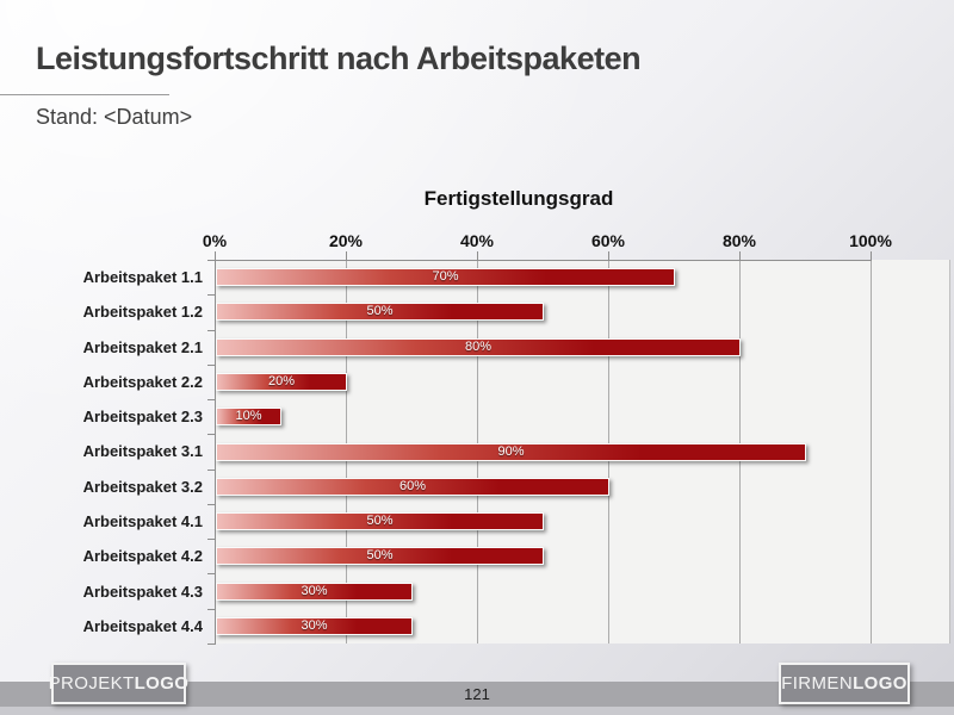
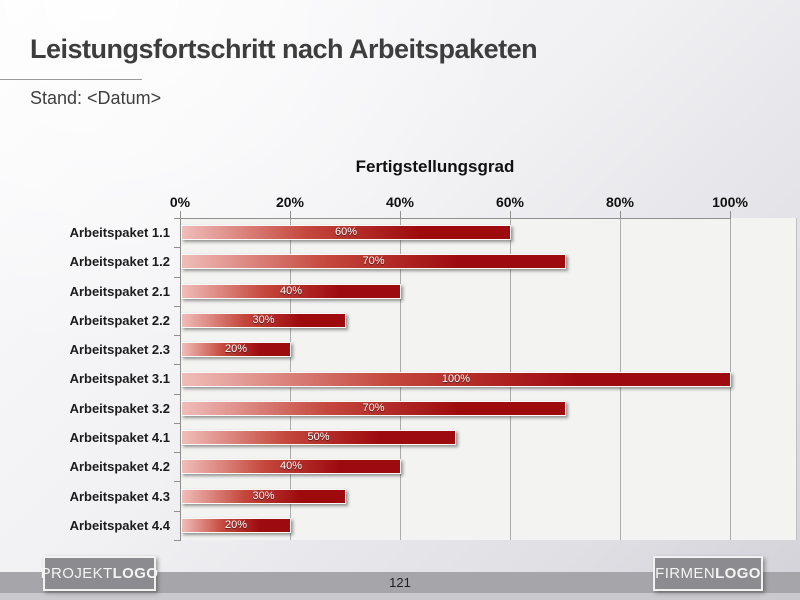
Arbeitspaket 1.1: 70% -> 60%
Arbeitspaket 1.2: 50% -> 70%
Arbeitspaket 2.1: 80% -> 40%
Arbeitspaket 2.2: 20% -> 30%
Arbeitspaket 2.3: 10% -> 20%
Arbeitspaket 3.1: 90% -> 100%
Arbeitspaket 3.2: 60% -> 70%
Arbeitspaket 4.2: 50% -> 40%
Arbeitspaket 4.4: 30% -> 20%
